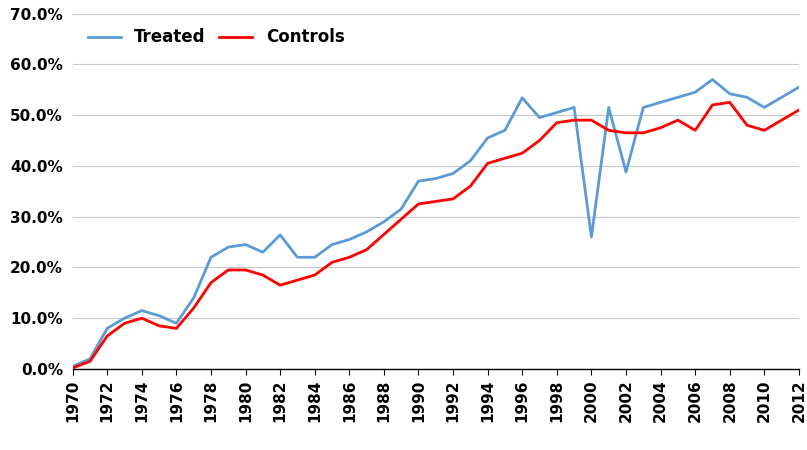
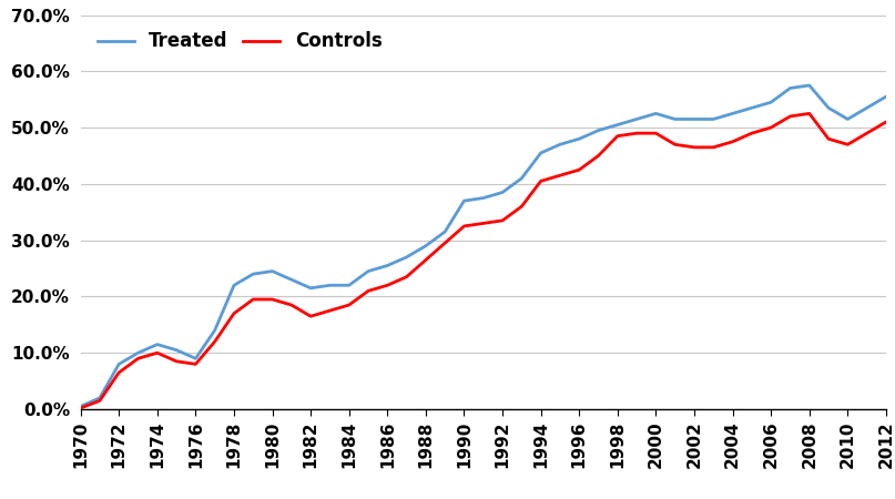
Treated/1982: 26.4% -> 21.5%
Treated/1996: 53.4% -> 48.0%
Treated/2000: 26.0% -> 52.5%
Treated/2002: 38.8% -> 51.5%
Controls/2006: 47.0% -> 50.0%
Treated/2008: 54.2% -> 57.5%
